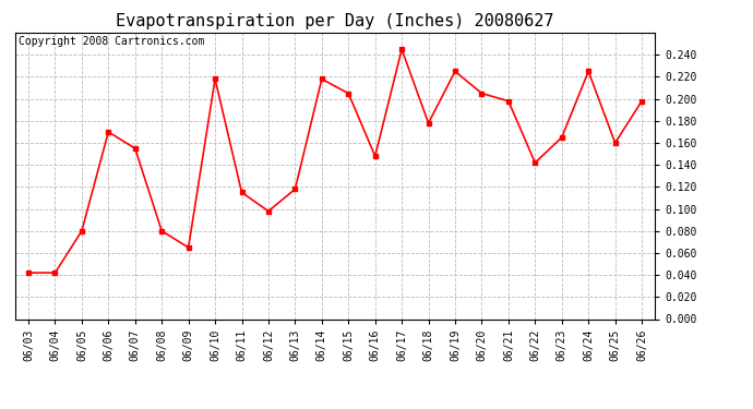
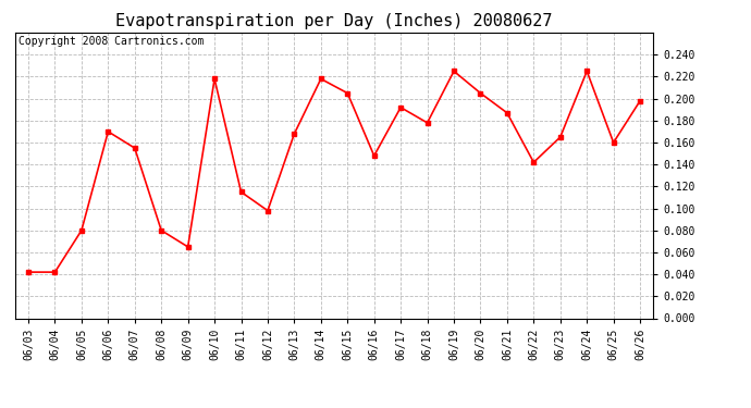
06/13: 0.118 -> 0.168
06/17: 0.245 -> 0.192
06/21: 0.198 -> 0.187
